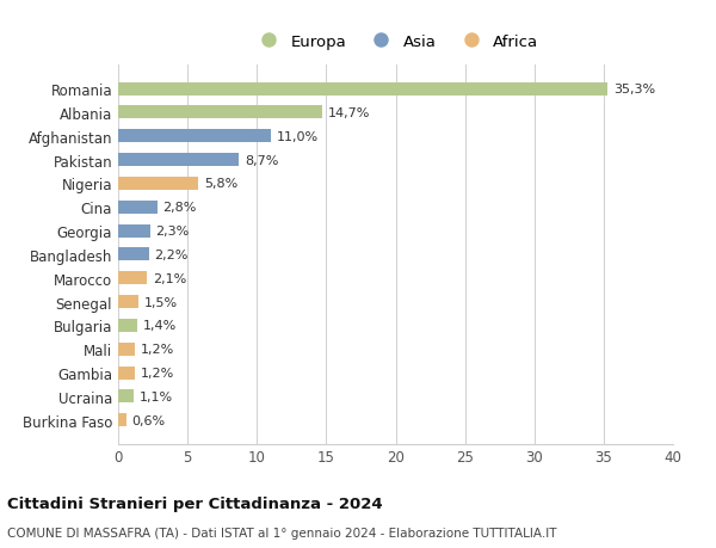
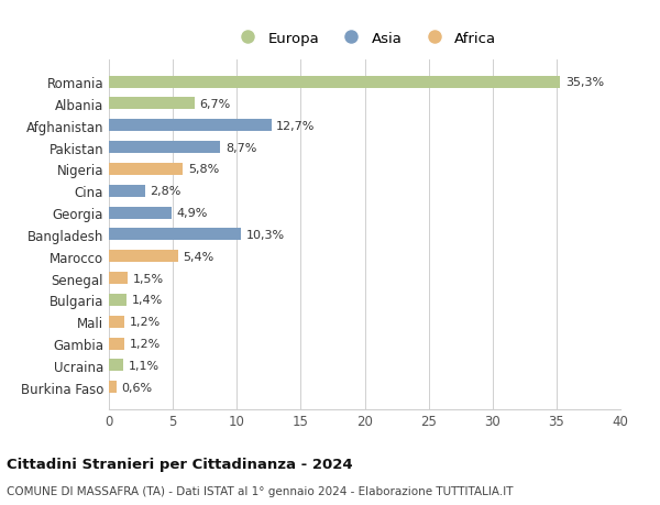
Albania: 14,7% -> 6,7%
Afghanistan: 11,0% -> 12,7%
Georgia: 2,3% -> 4,9%
Bangladesh: 2,2% -> 10,3%
Marocco: 2,1% -> 5,4%
